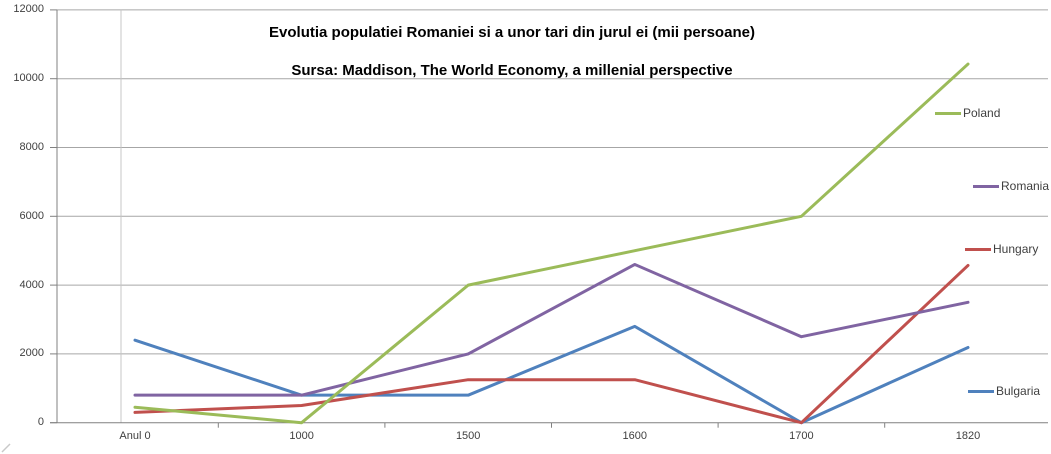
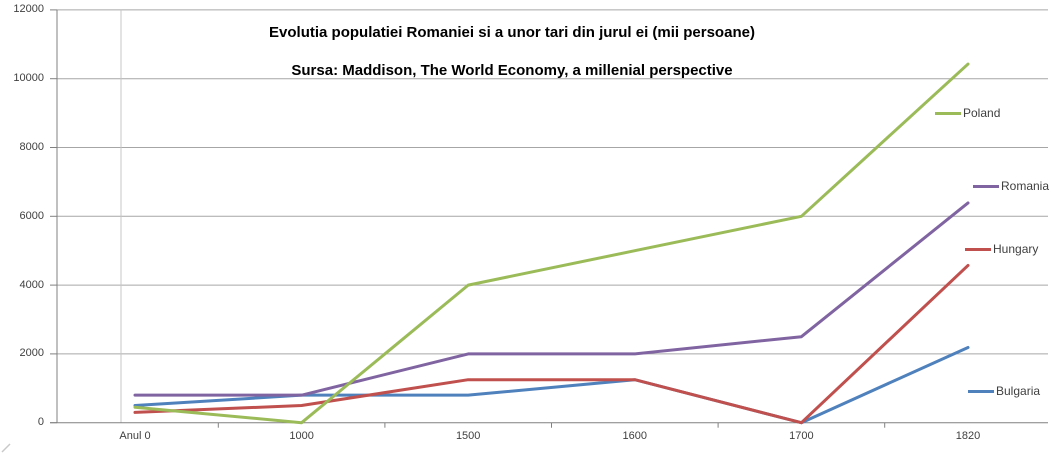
Bulgaria/Anul 0: 2400 -> 500
Romania/1600: 4600 -> 2000
Bulgaria/1600: 2800 -> 1200
Romania/1820: 3500 -> 6400
